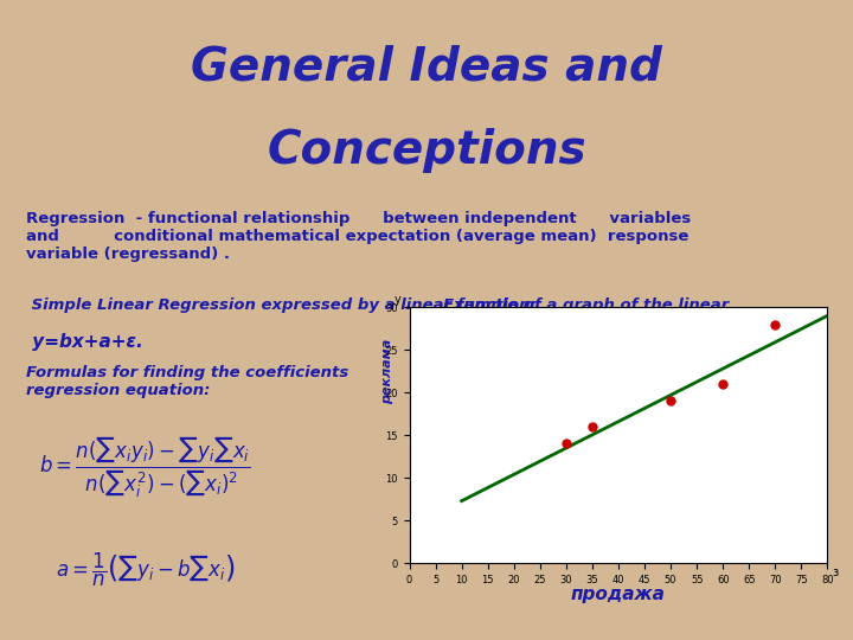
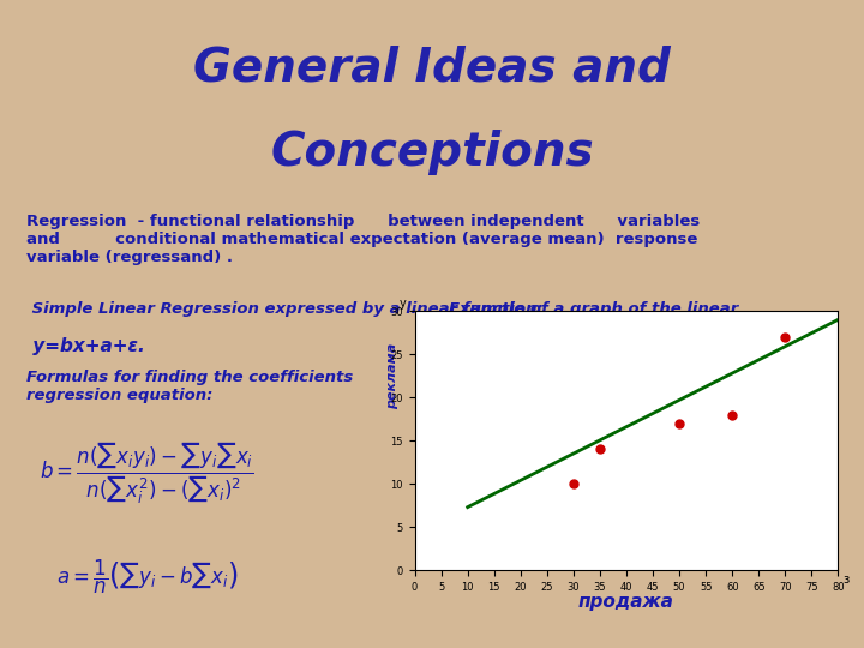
30: 14 -> 10
35: 16 -> 14
50: 19 -> 17
60: 21 -> 18
70: 28 -> 27
